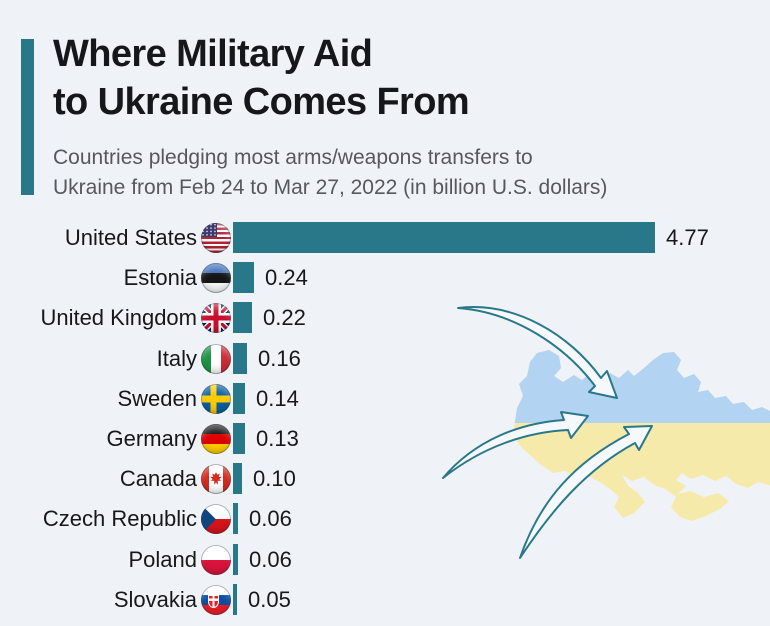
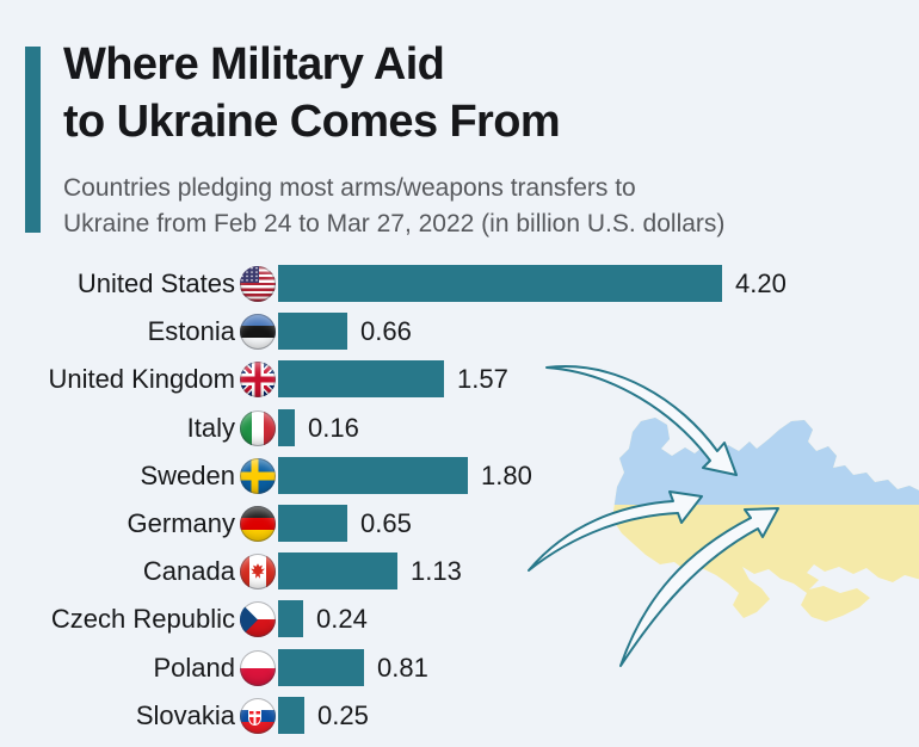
United States: 4.77 -> 4.20
Estonia: 0.24 -> 0.66
United Kingdom: 0.22 -> 1.57
Sweden: 0.14 -> 1.80
Germany: 0.13 -> 0.65
Canada: 0.10 -> 1.13
Czech Republic: 0.06 -> 0.24
Poland: 0.06 -> 0.81
Slovakia: 0.05 -> 0.25
